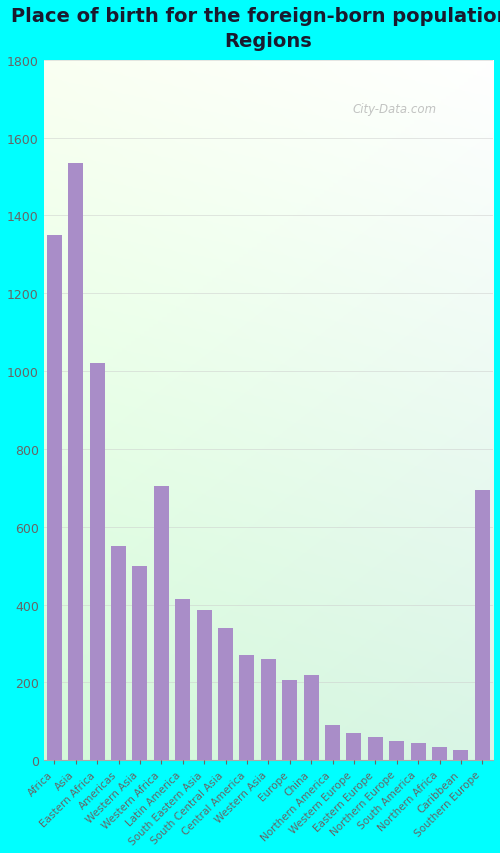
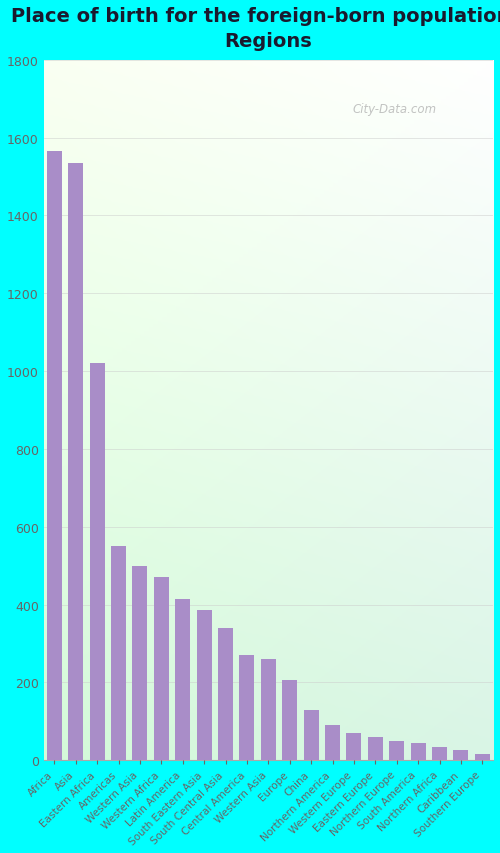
Africa: 1350 -> 1565
Western Africa: 705 -> 470
China: 220 -> 130
Southern Europe: 695 -> 15
